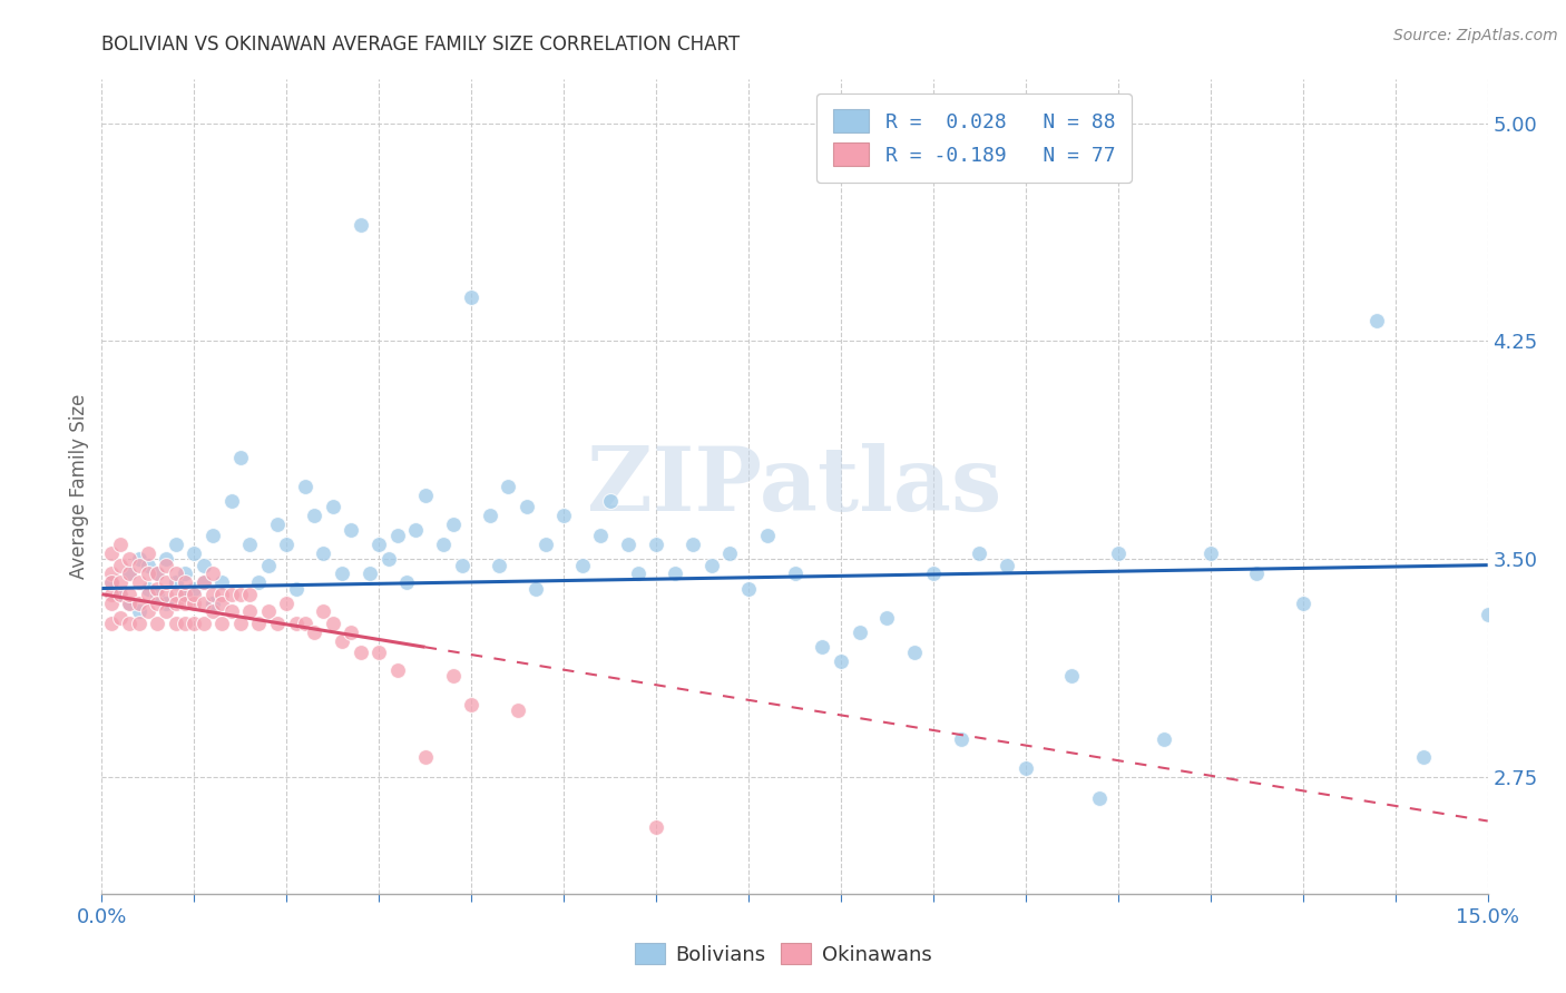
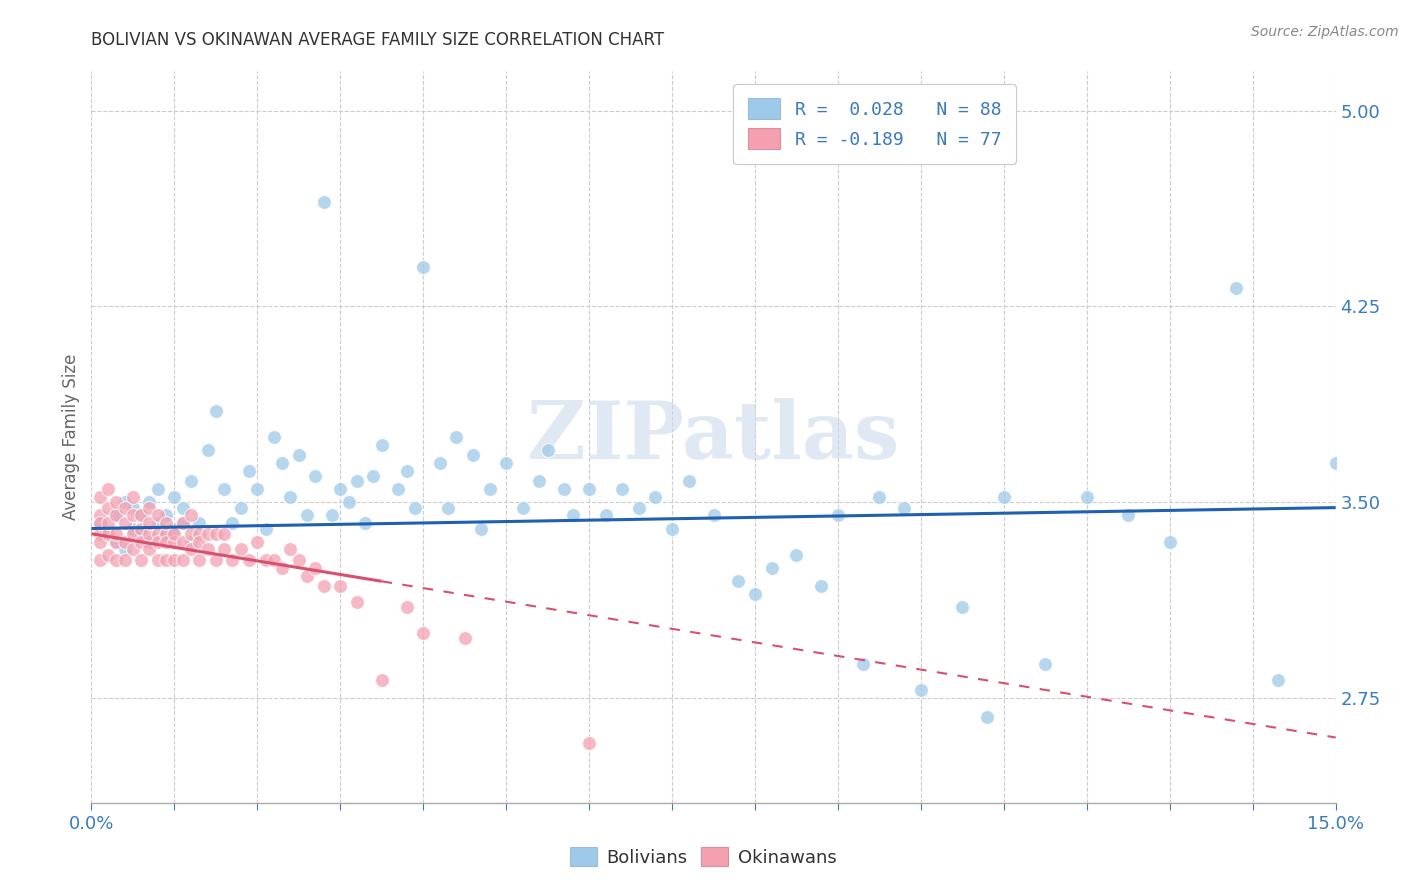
Bolivians/15.0%: 3.31 -> 3.65
